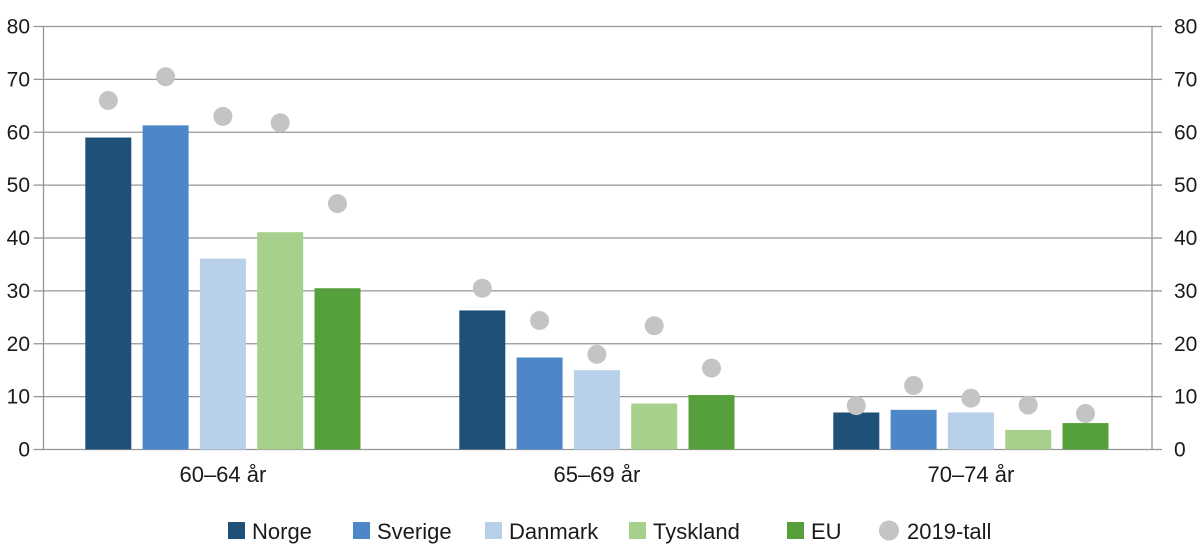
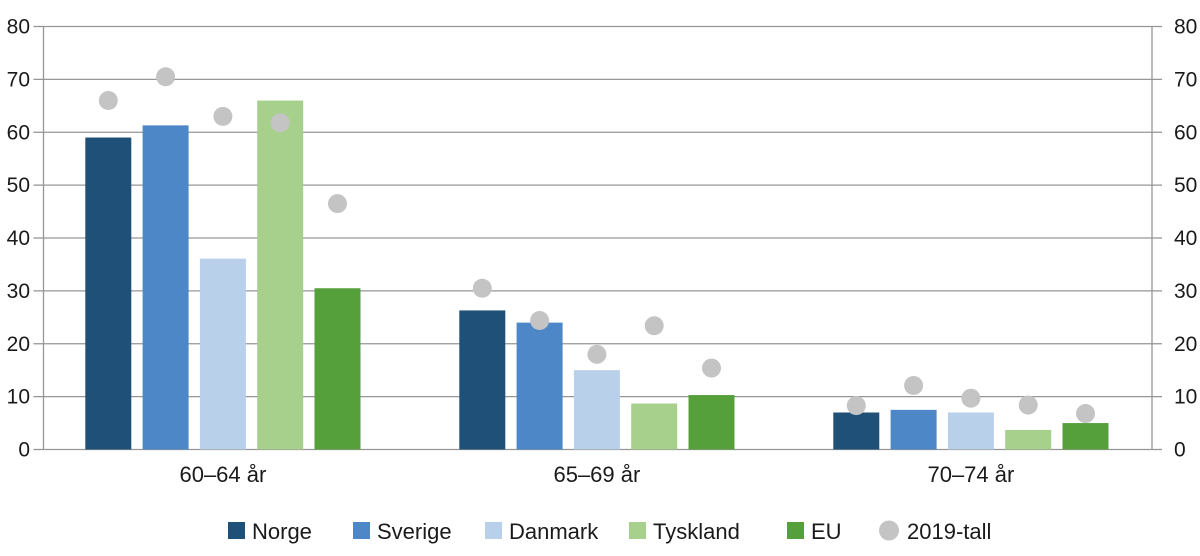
Tyskland/60–64 år: 41 -> 66
Sverige/65–69 år: 17 -> 24
